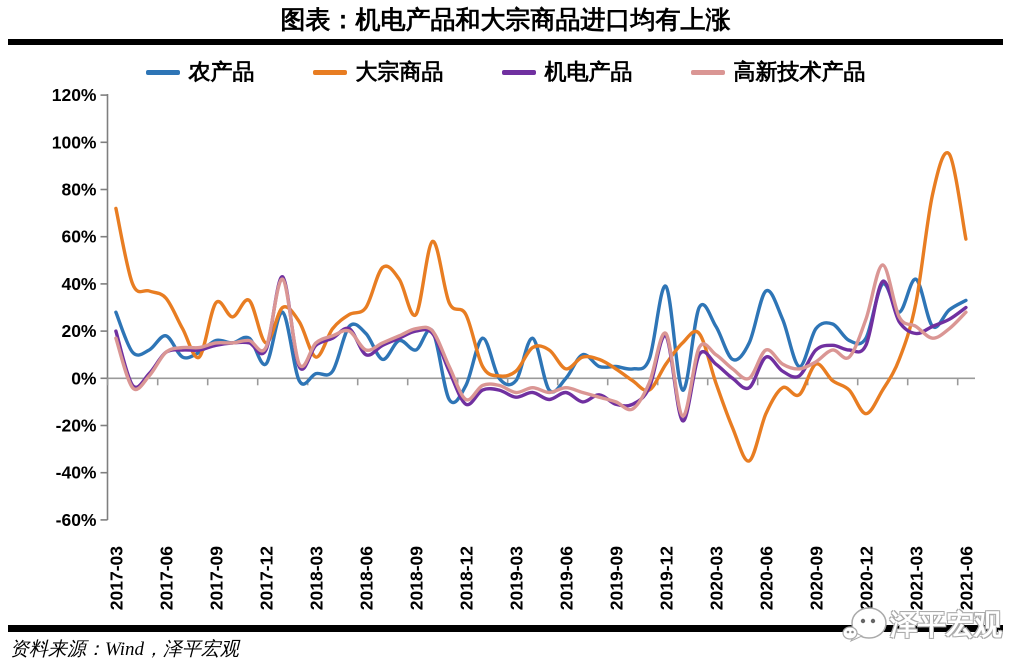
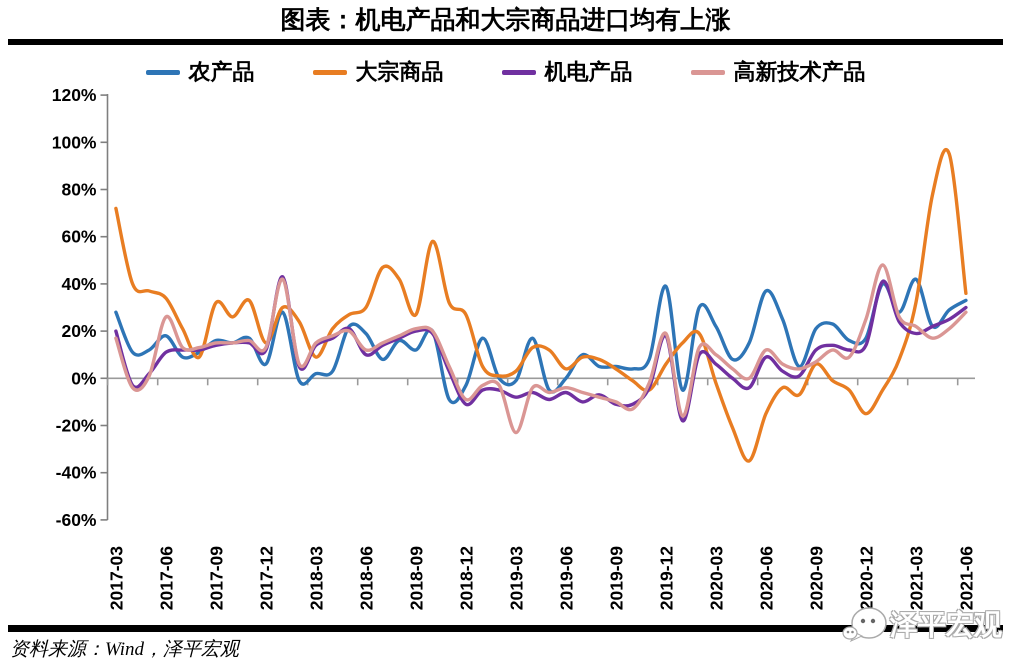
高新技术产品/2017-06: 11% -> 26%
高新技术产品/2019-03: -6% -> -23%
大宗商品/2021-06: 59% -> 36%
